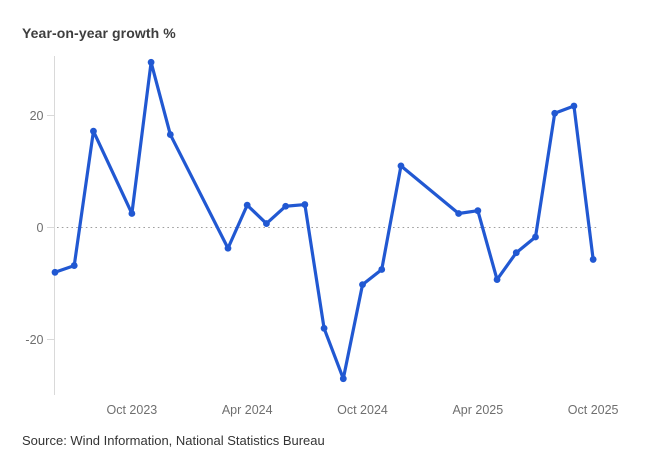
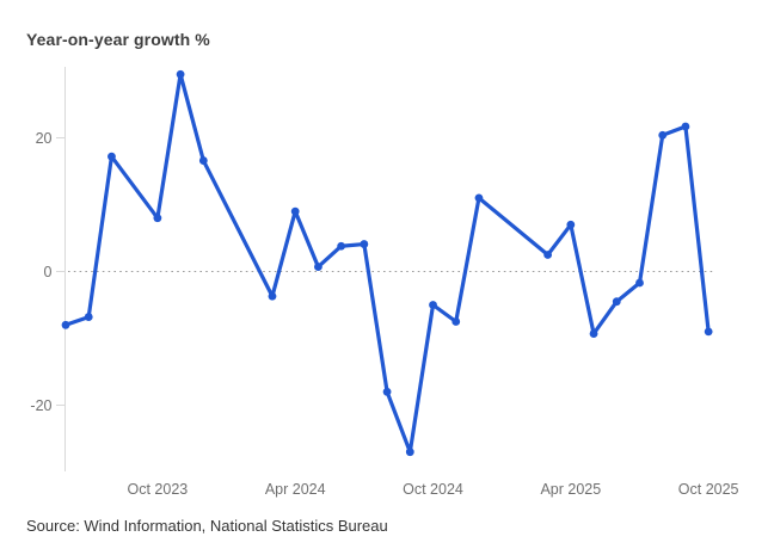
Oct 2023: 2 -> 8
Apr 2024: 4 -> 9
Oct 2024: -10 -> -5
Apr 2025: 3 -> 7
Oct 2025: -6 -> -9
